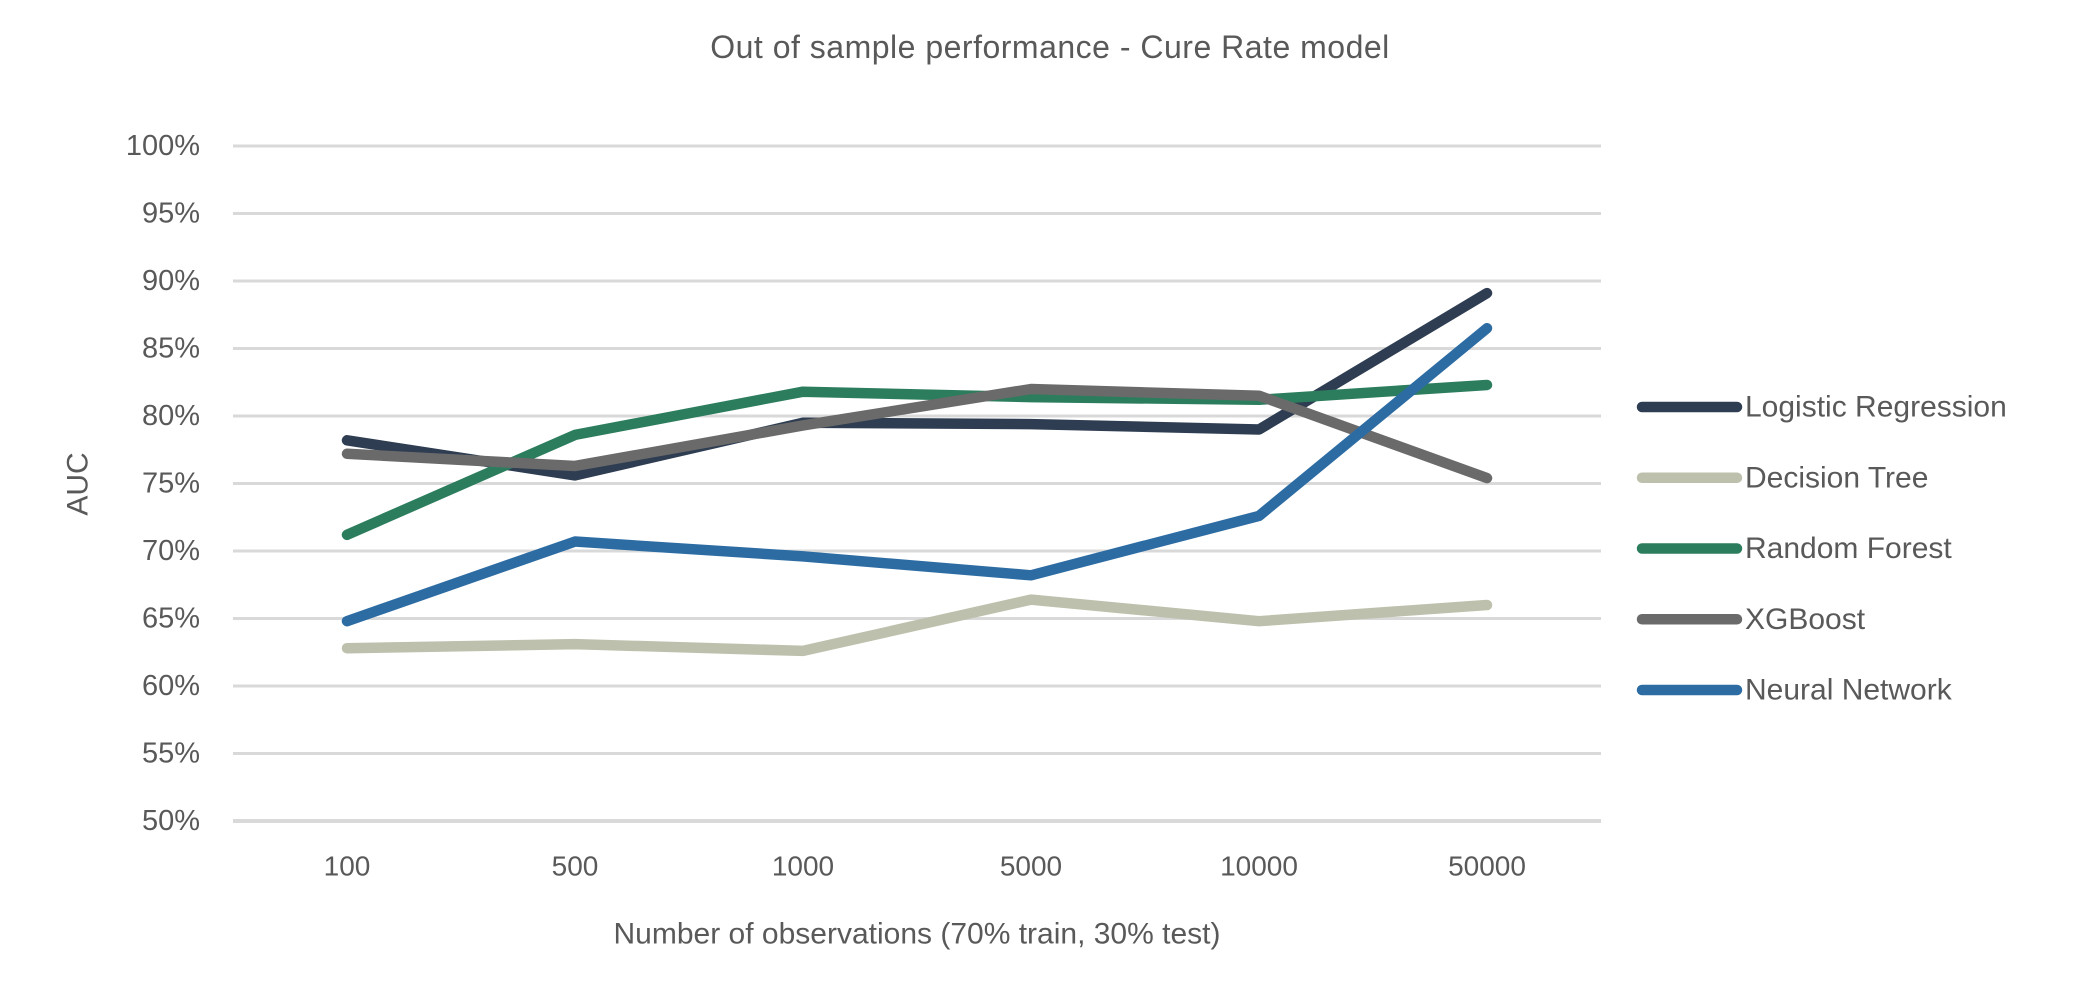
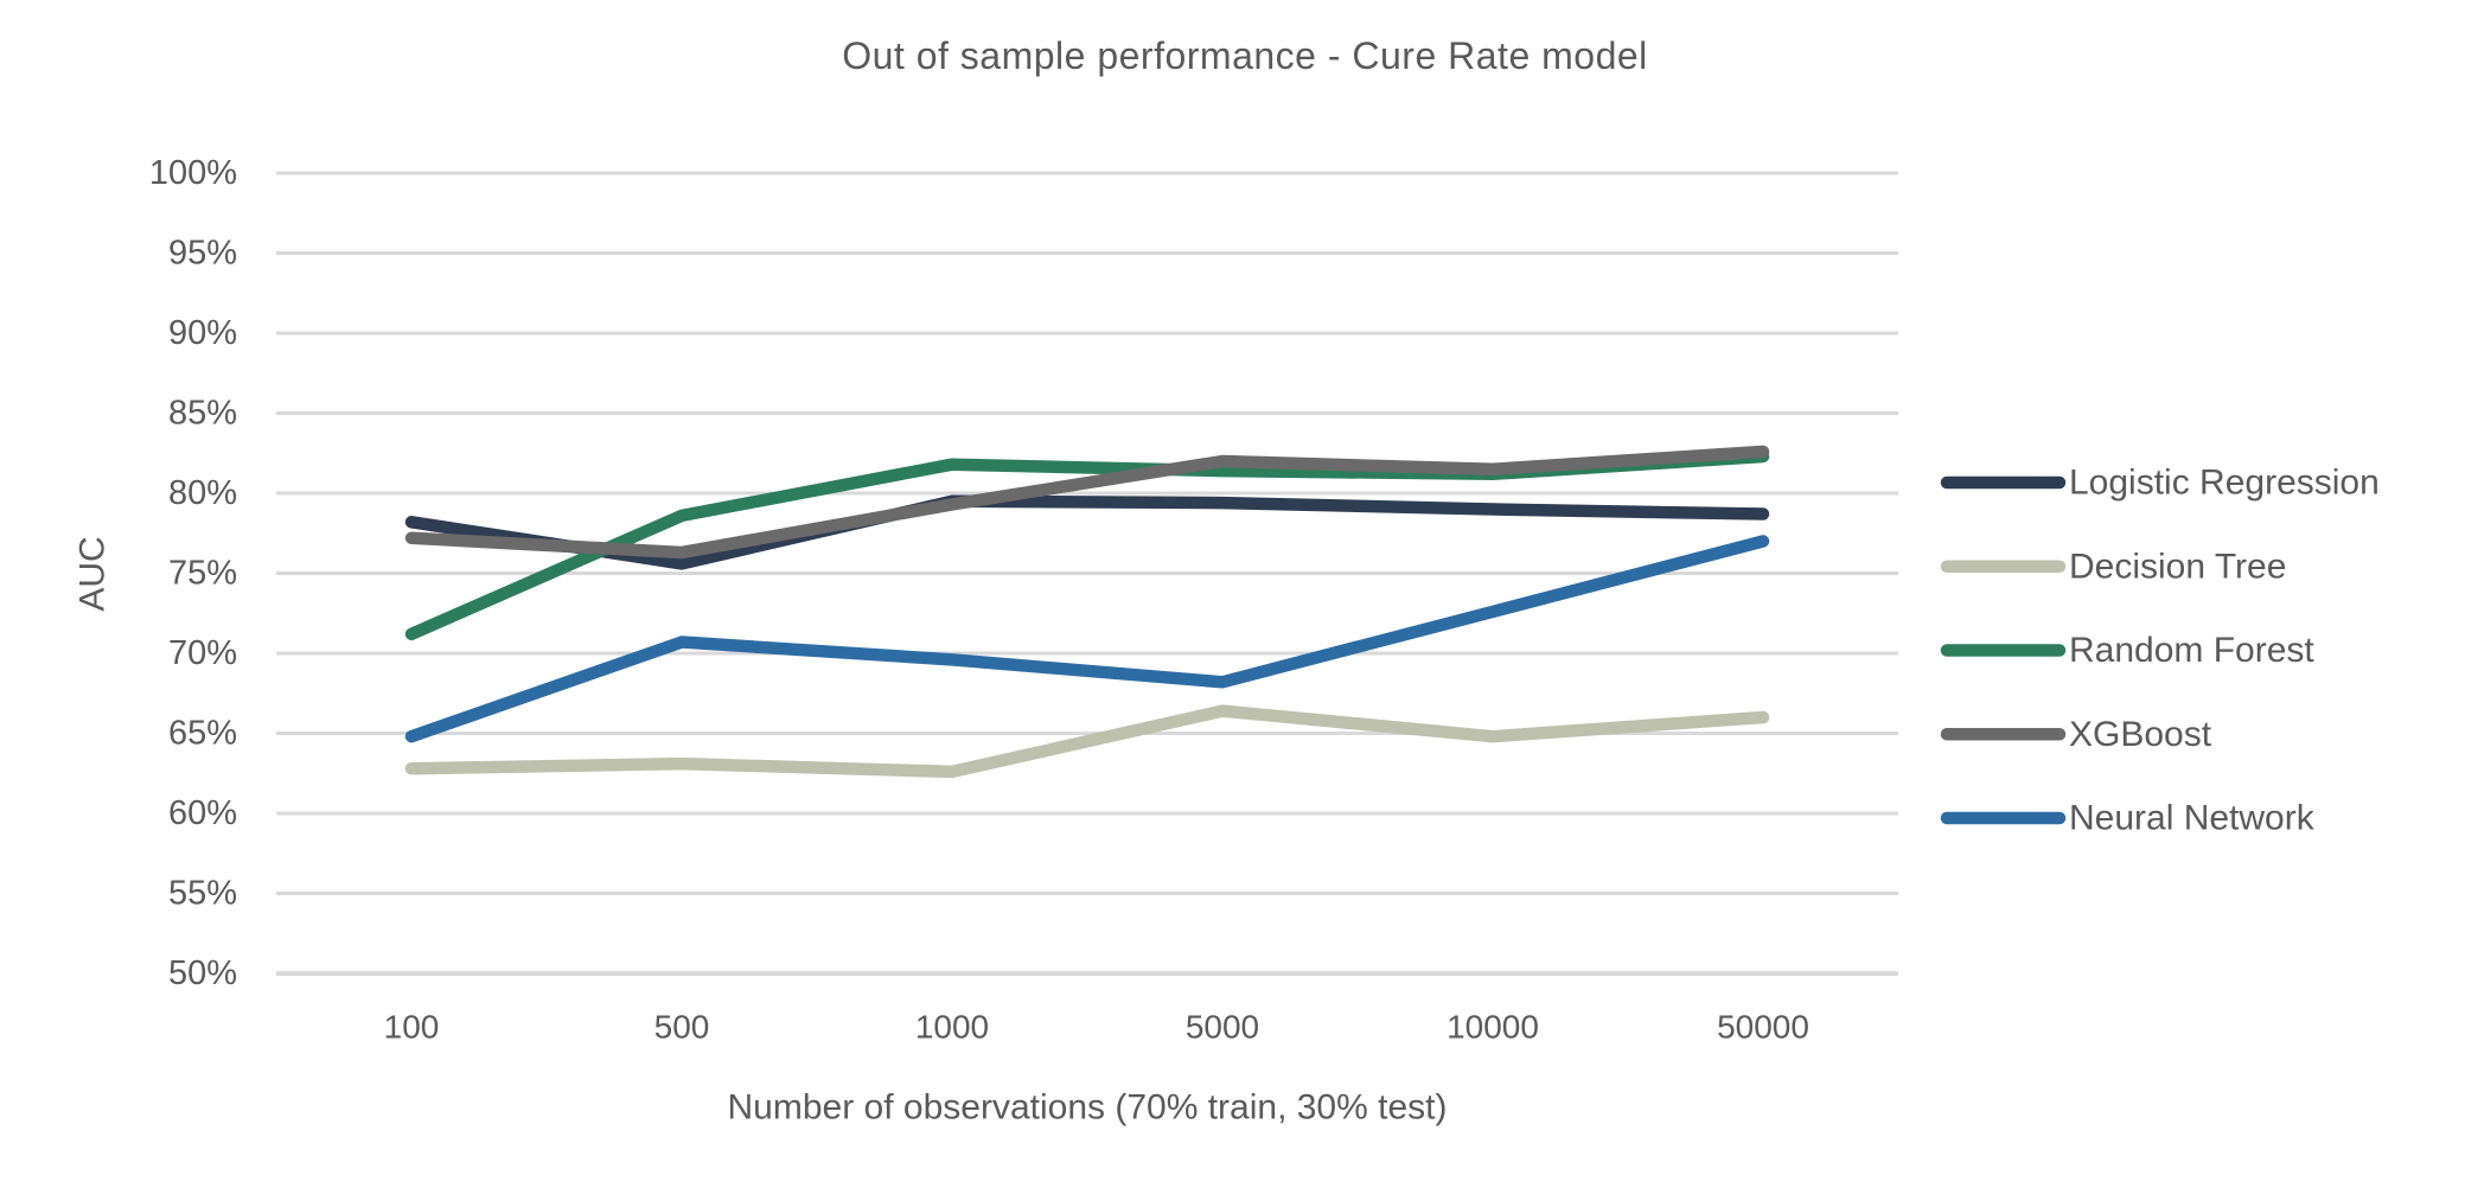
Logistic Regression/50000: 89.1% -> 78.7%
XGBoost/50000: 75.4% -> 82.6%
Neural Network/50000: 86.5% -> 77.0%
